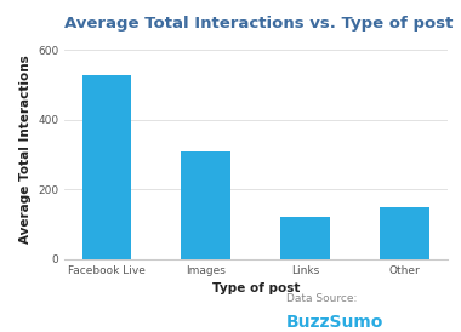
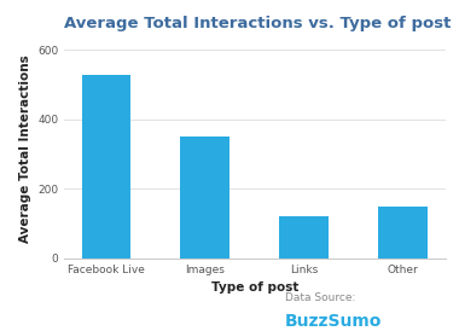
Images: 310 -> 350
